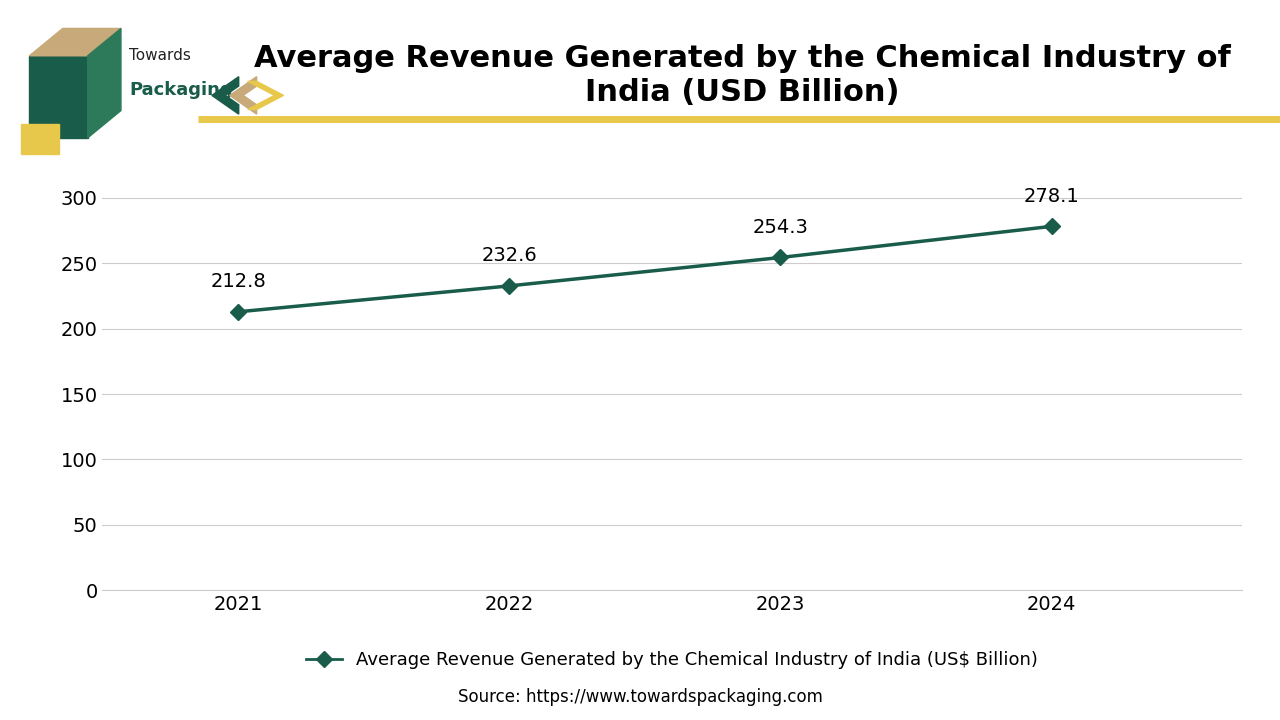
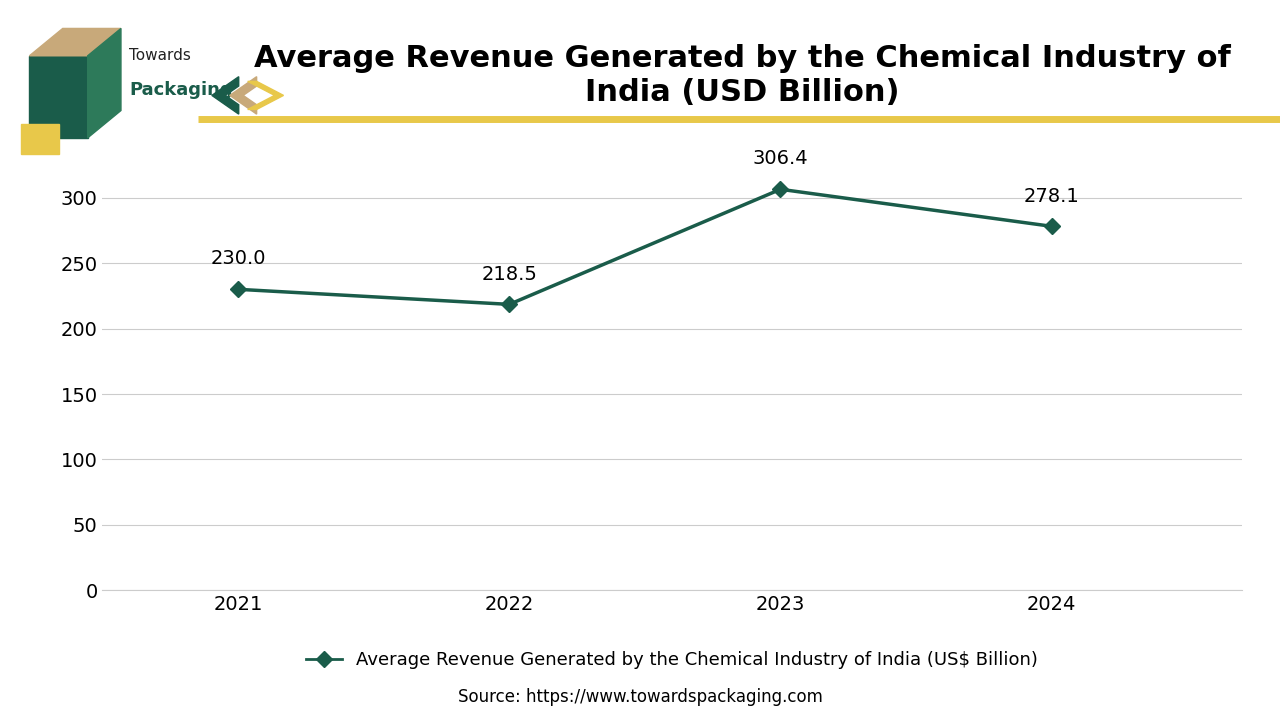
2021: 212.8 -> 230.0
2022: 232.6 -> 218.5
2023: 254.3 -> 306.4
